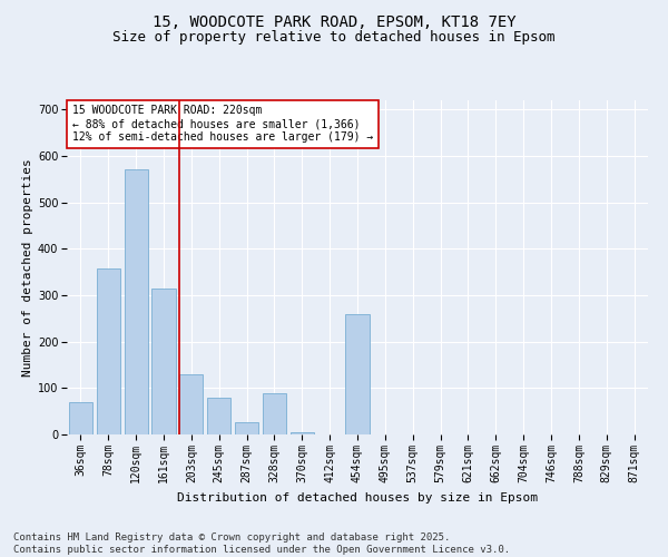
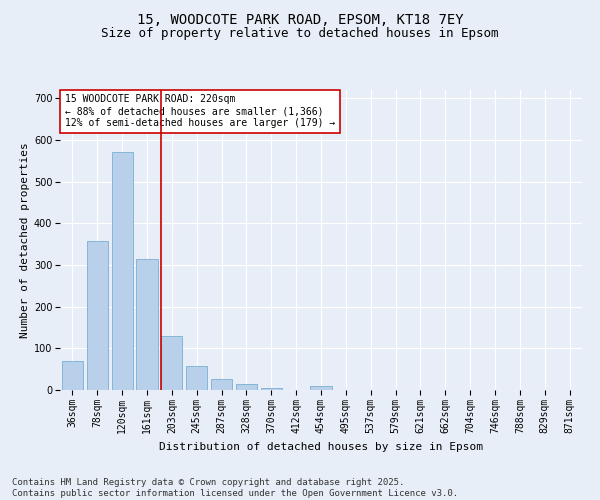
245sqm: 80 -> 57
328sqm: 90 -> 14
454sqm: 260 -> 9
